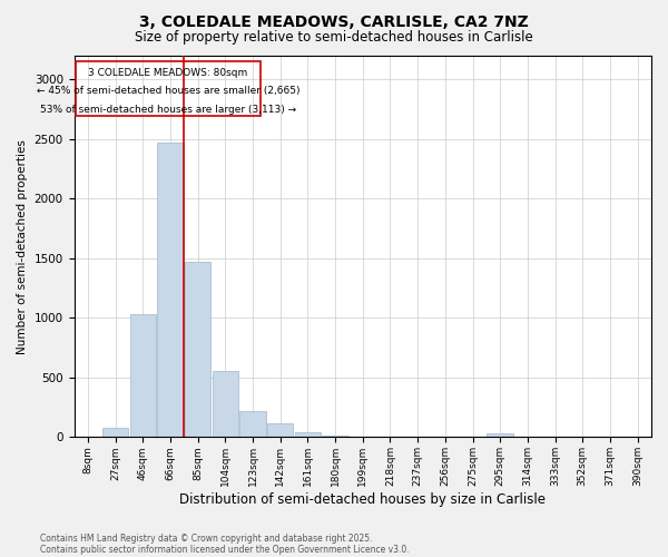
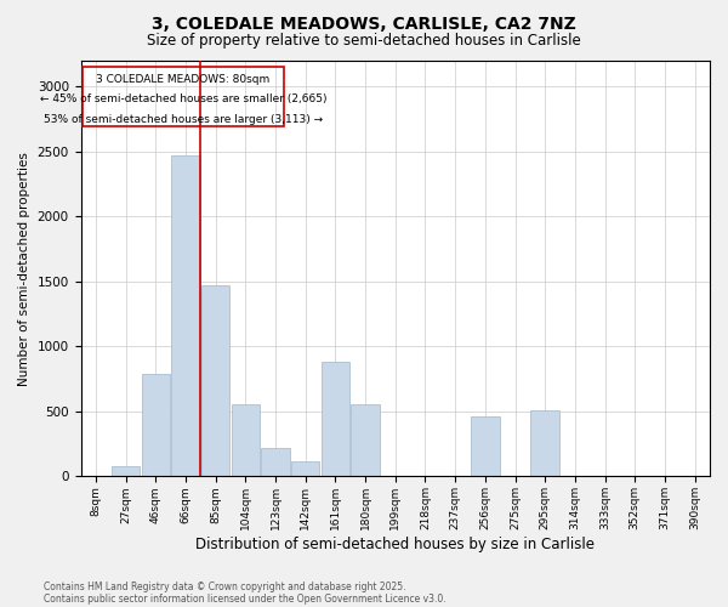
46sqm: 1030 -> 790
161sqm: 40 -> 880
180sqm: 10 -> 560
256sqm: 0 -> 460
295sqm: 30 -> 510
